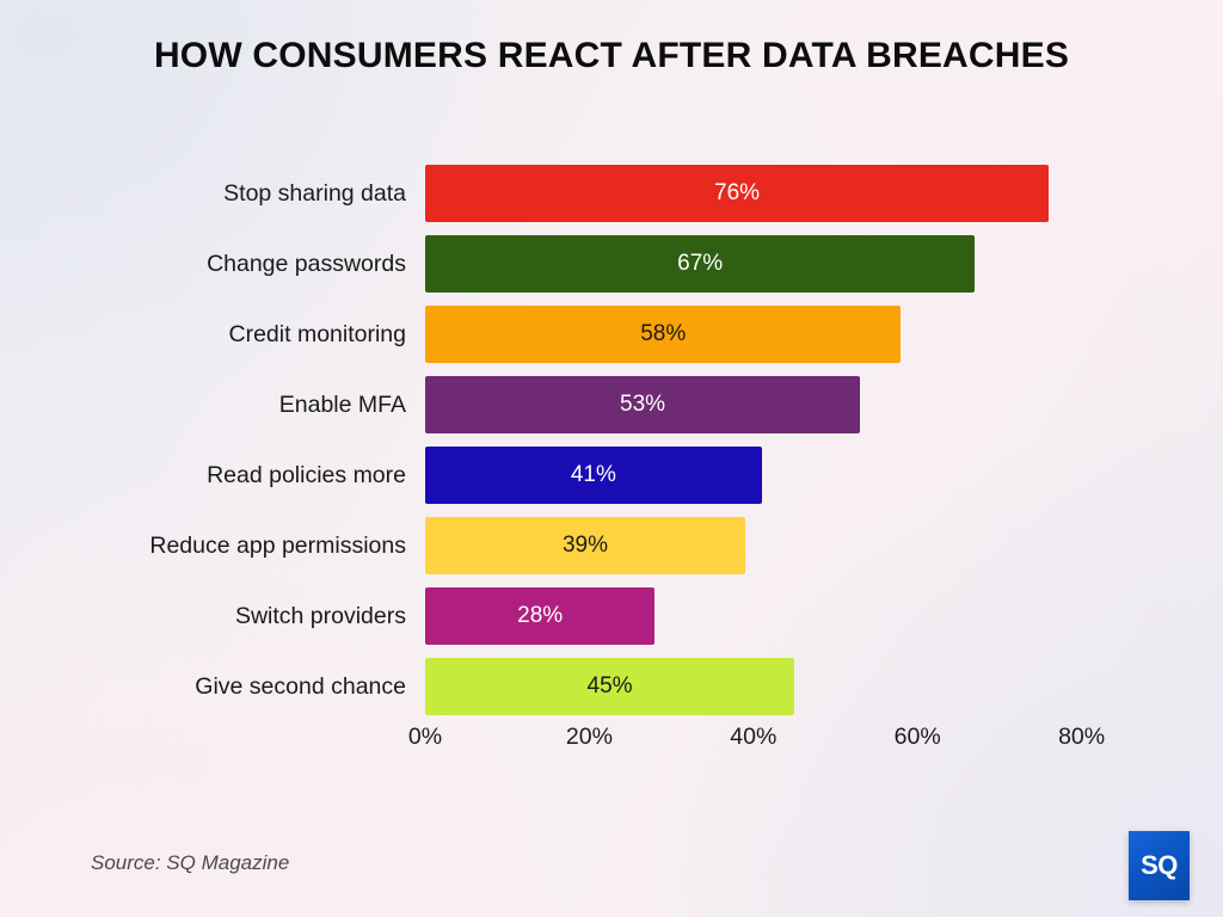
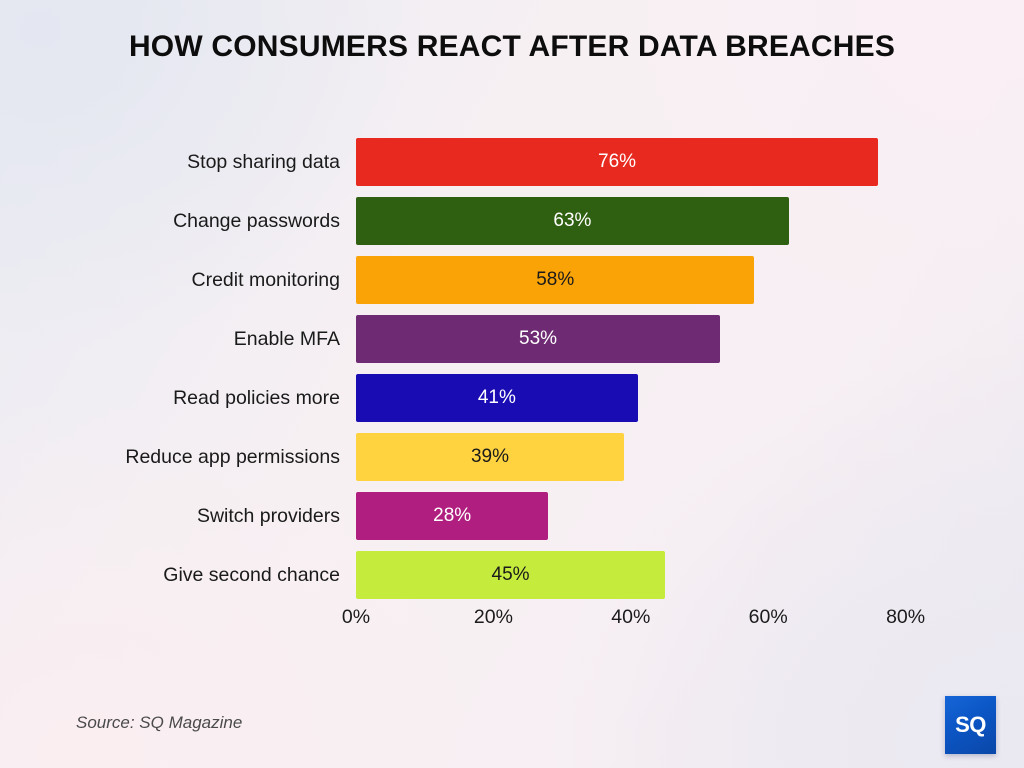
Change passwords: 67% -> 63%
